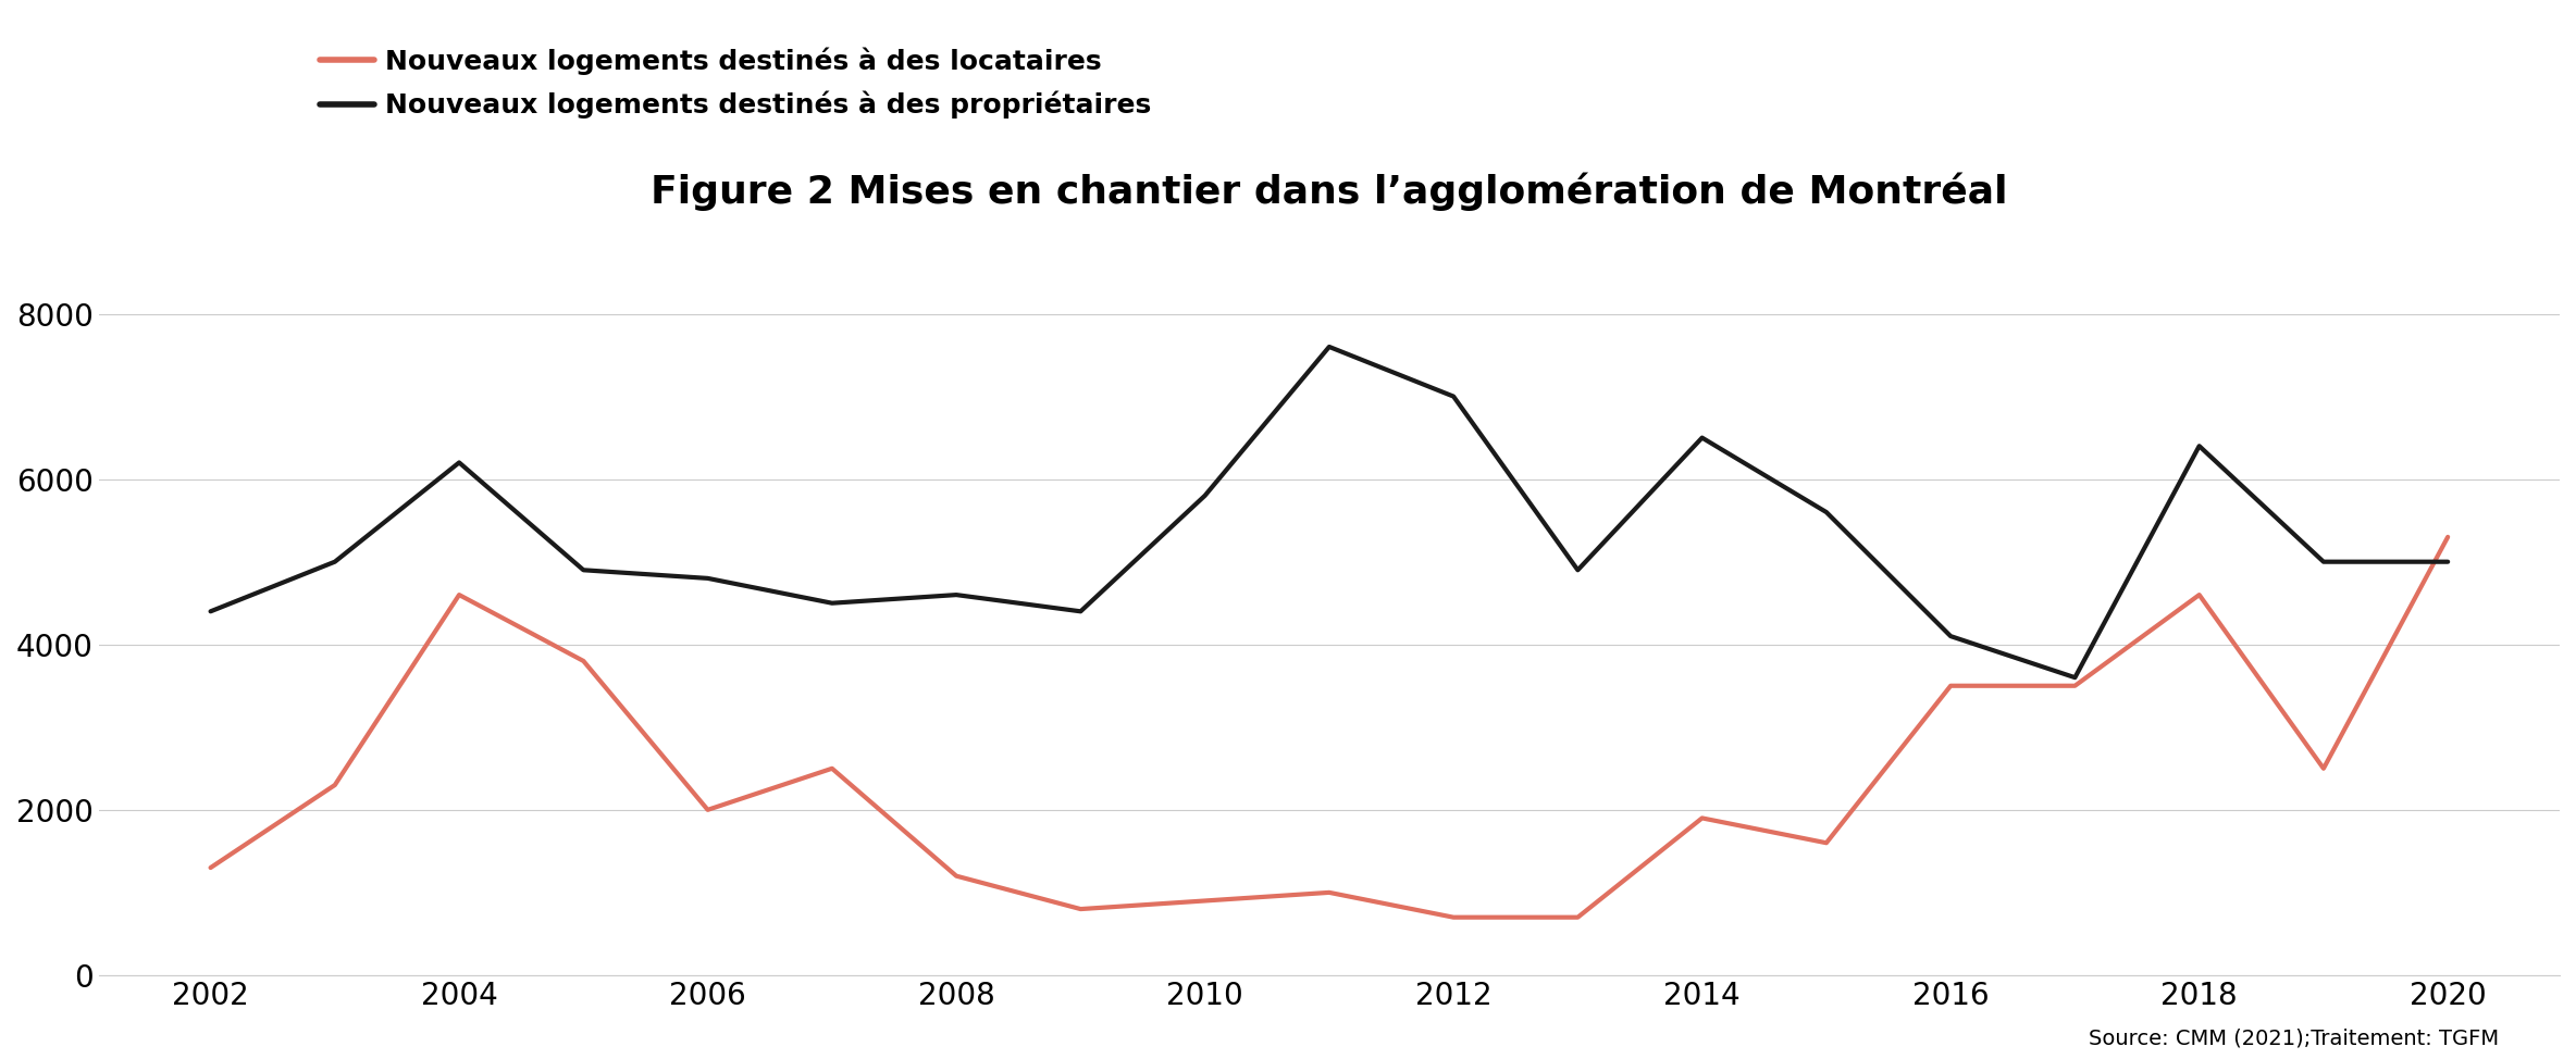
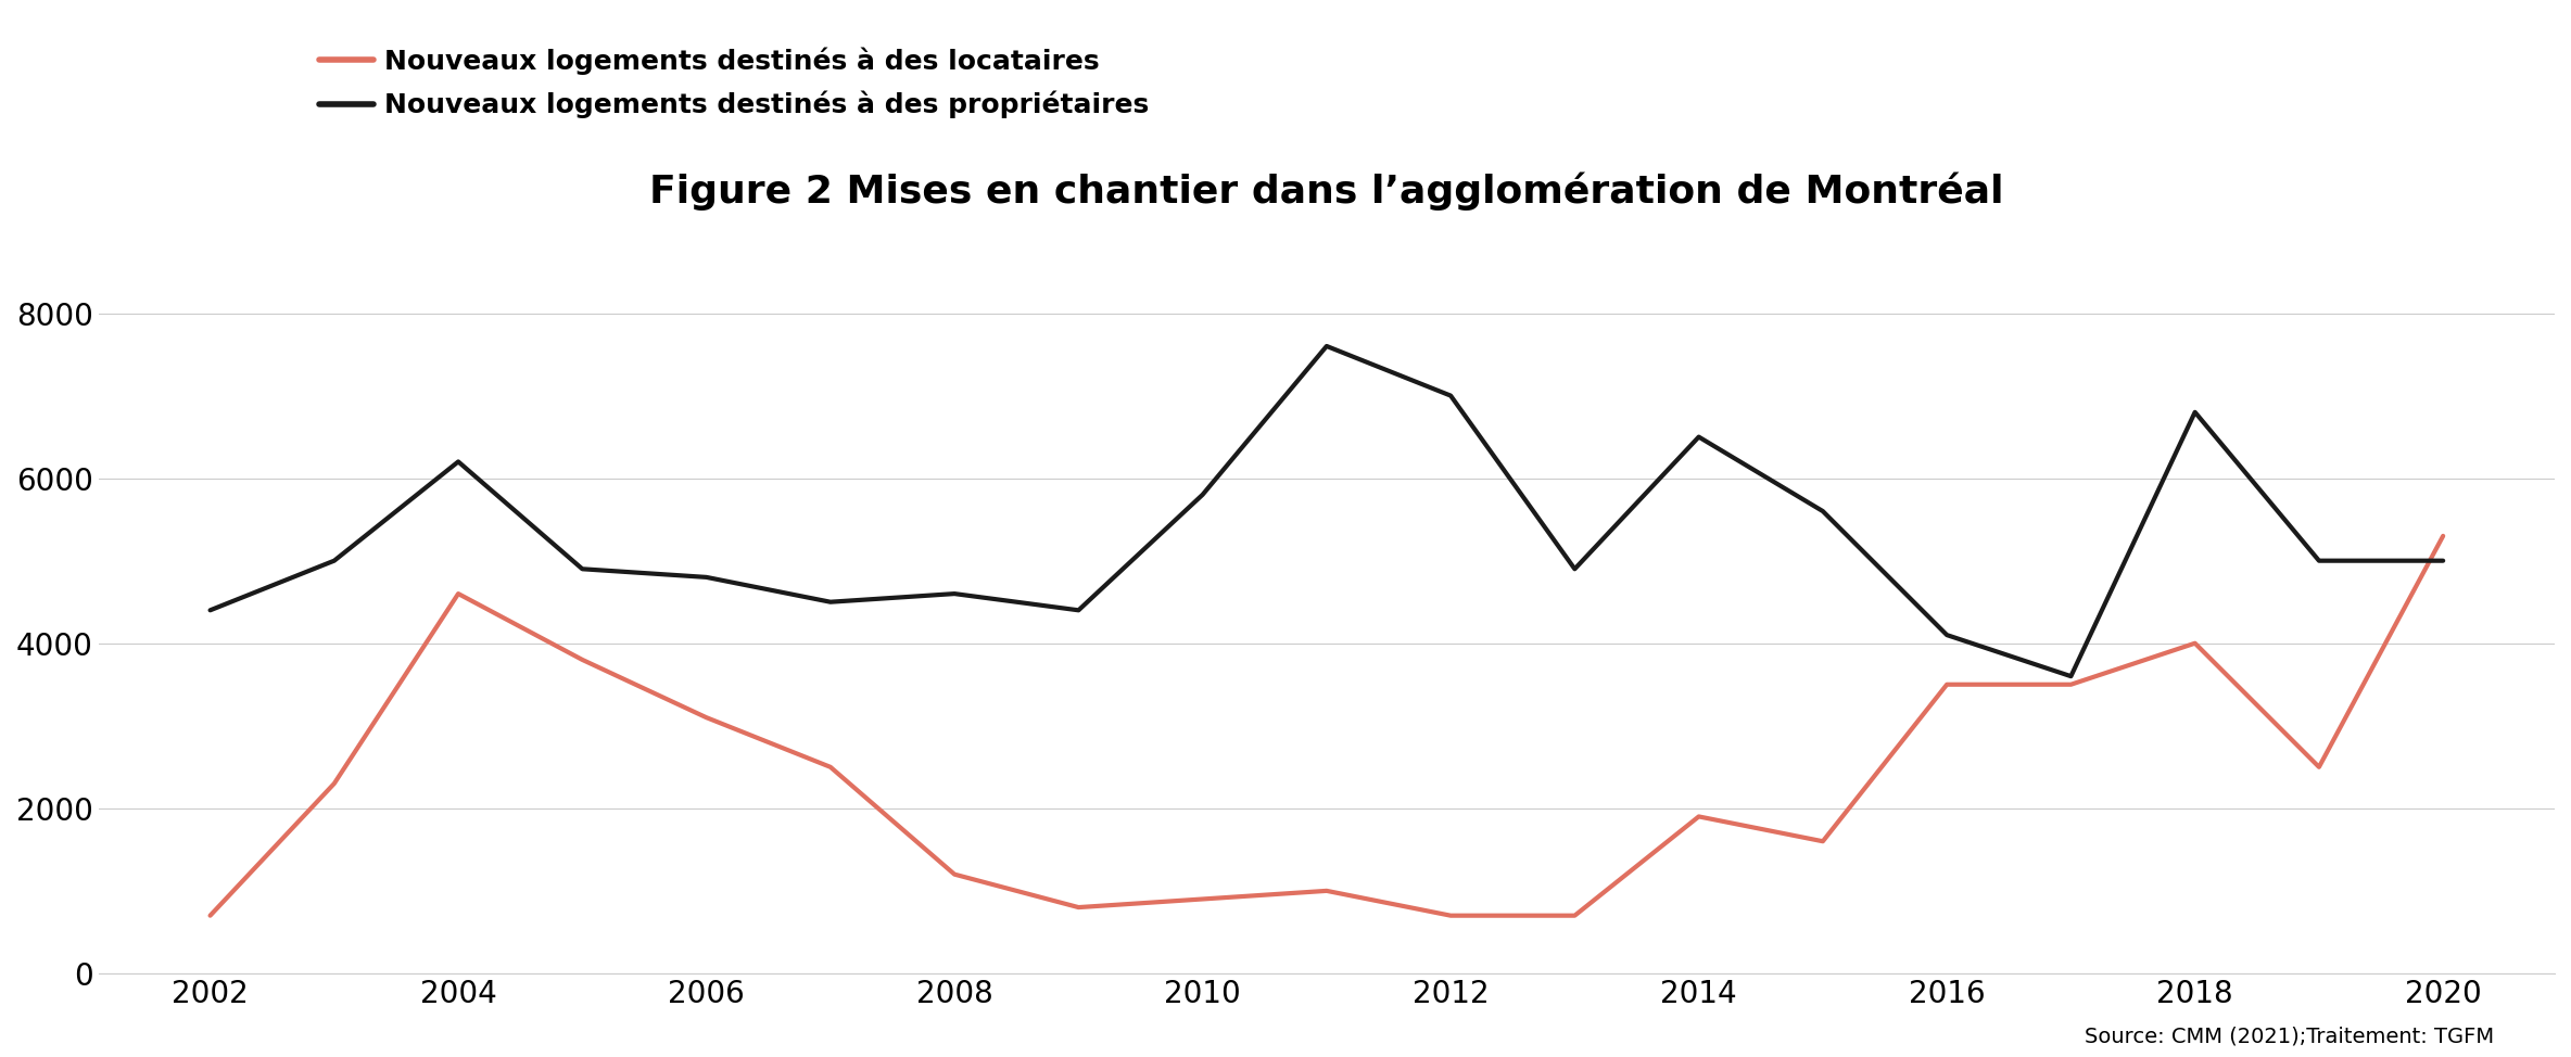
Nouveaux logements destinés à des locataires/2002: 1300 -> 700
Nouveaux logements destinés à des locataires/2006: 2000 -> 3100
Nouveaux logements destinés à des locataires/2018: 4600 -> 4000
Nouveaux logements destinés à des propriétaires/2018: 6400 -> 6800
